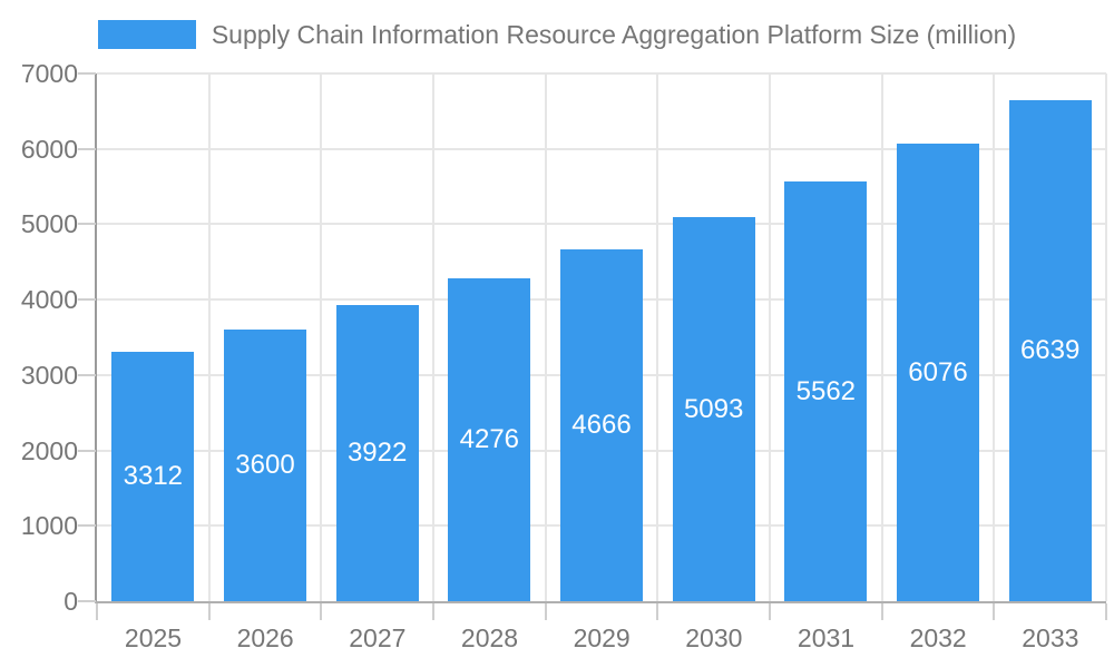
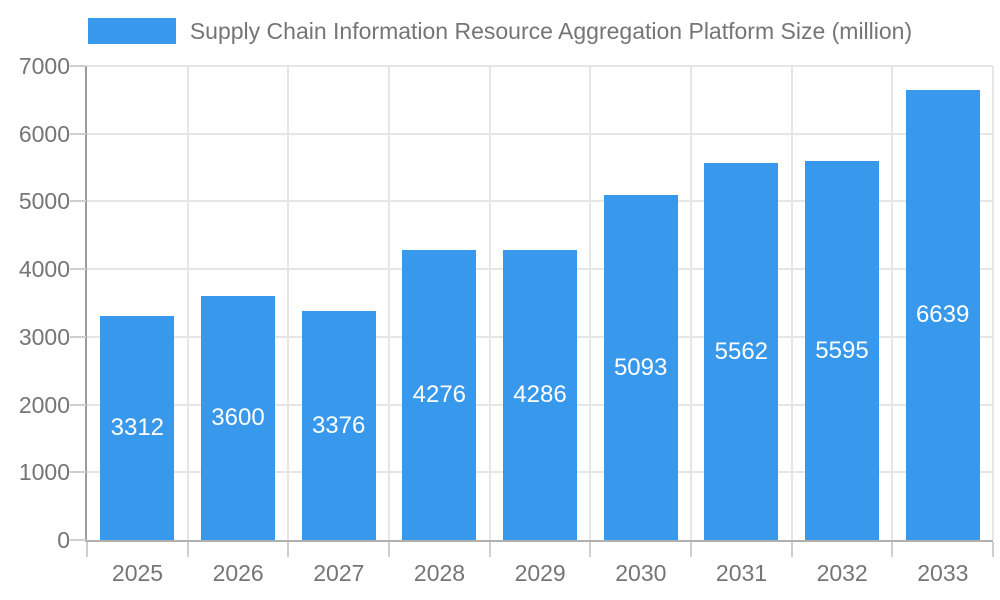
2027: 3922 -> 3376
2029: 4666 -> 4286
2032: 6076 -> 5595
